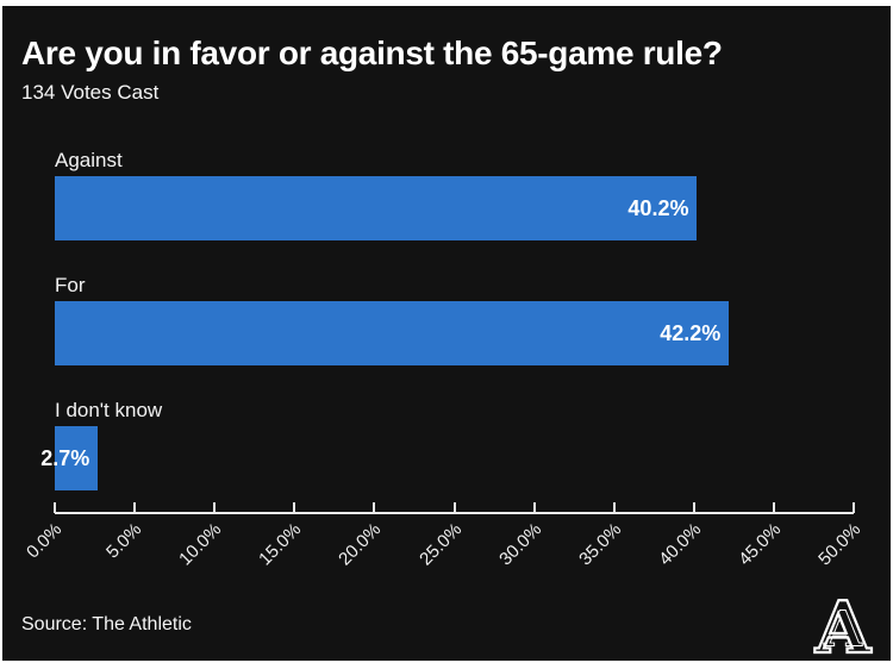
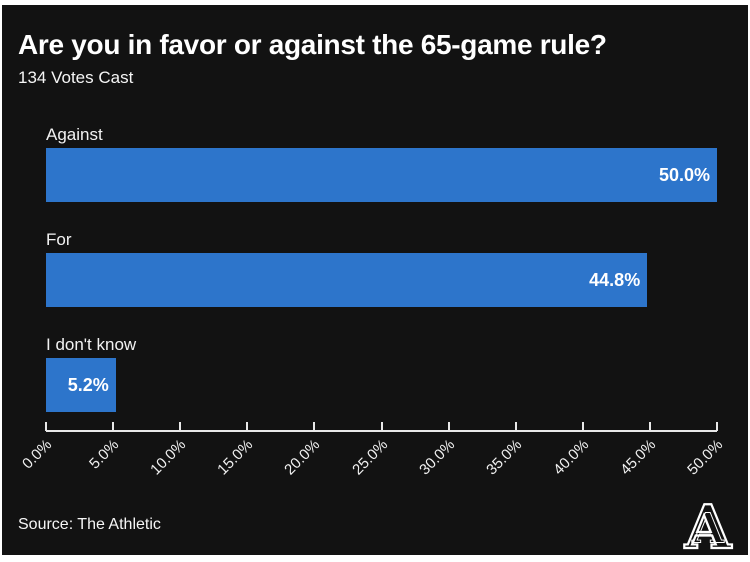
Against: 40.2% -> 50.0%
For: 42.2% -> 44.8%
I don't know: 2.7% -> 5.2%
